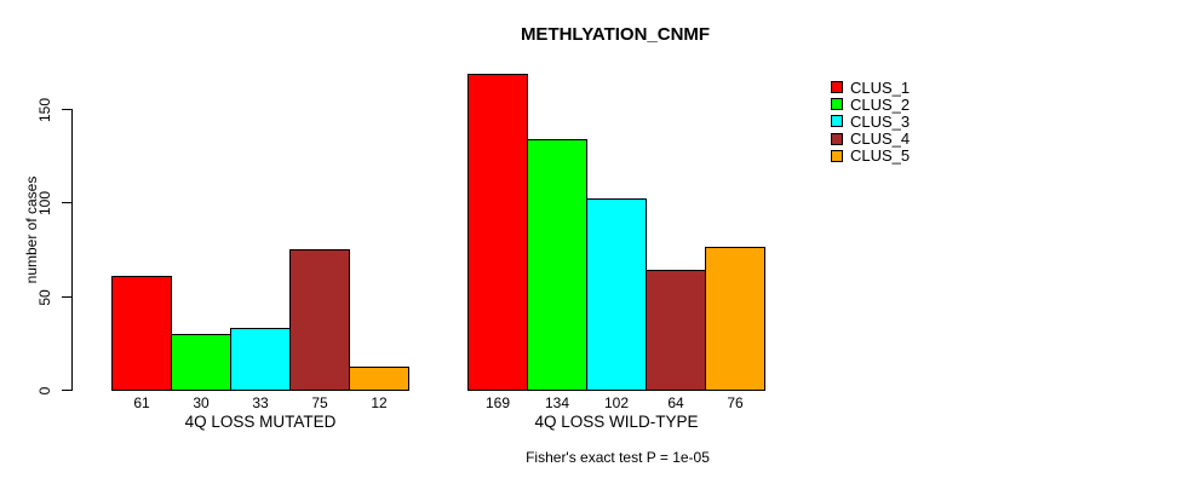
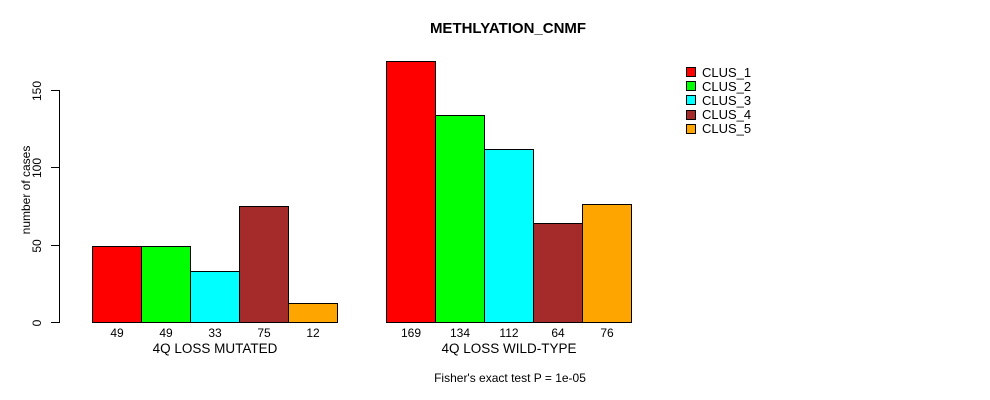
CLUS_1/4Q LOSS MUTATED: 61 -> 49
CLUS_2/4Q LOSS MUTATED: 30 -> 49
CLUS_3/4Q LOSS WILD-TYPE: 102 -> 112
